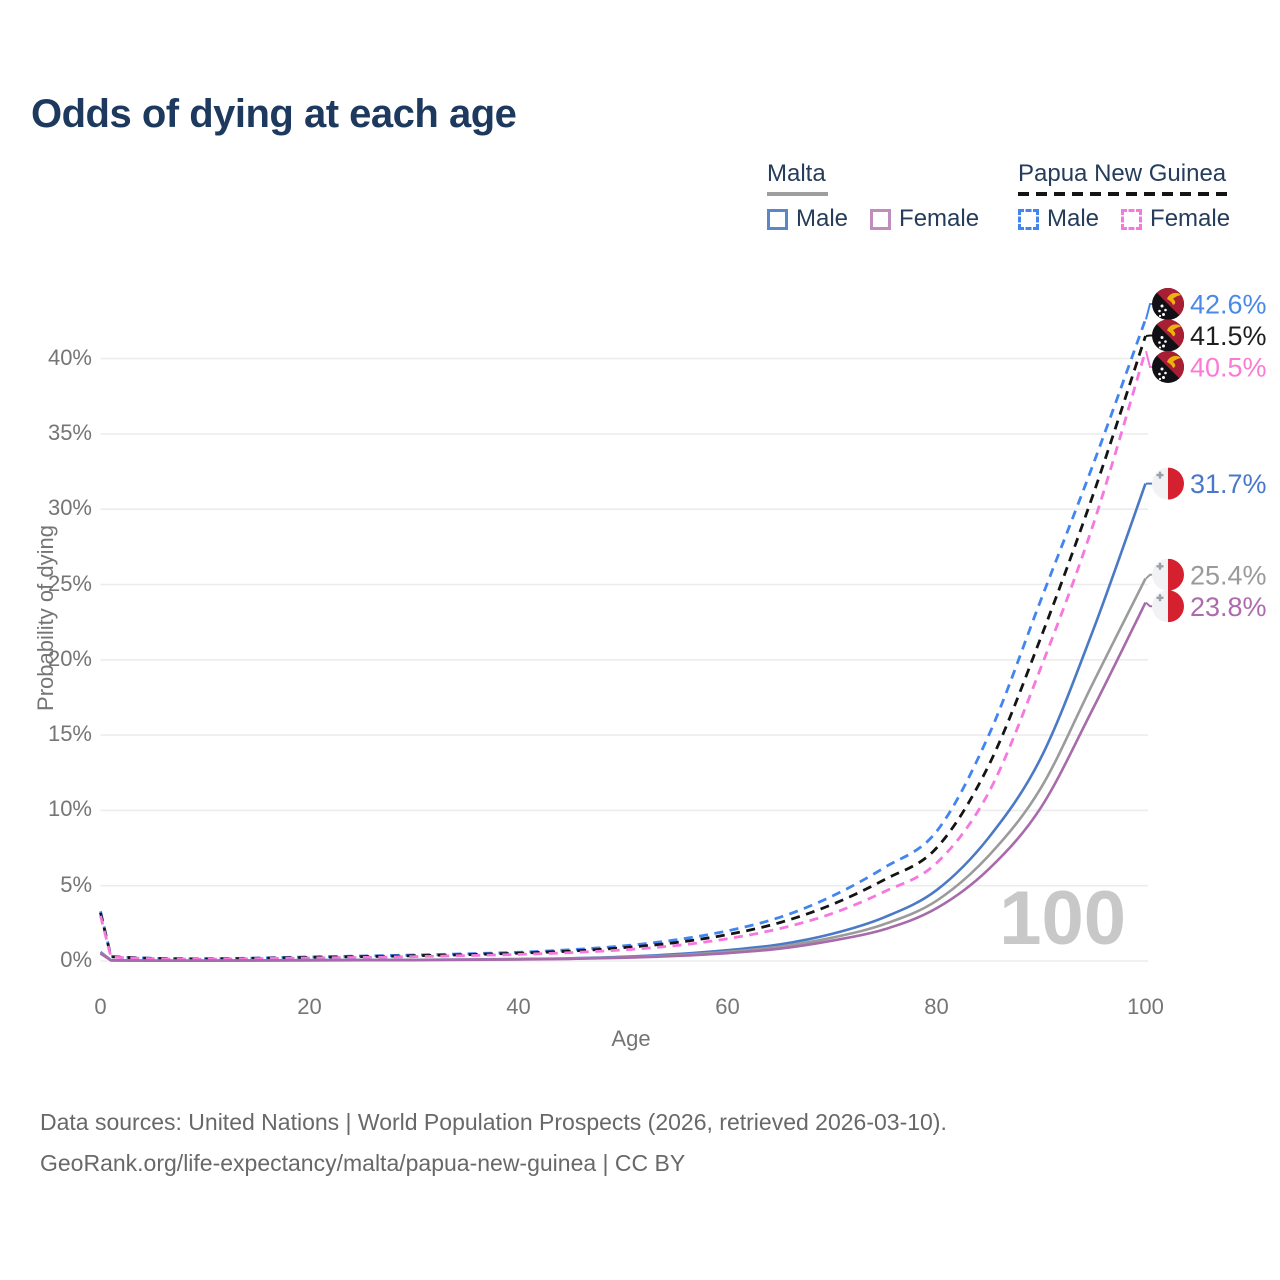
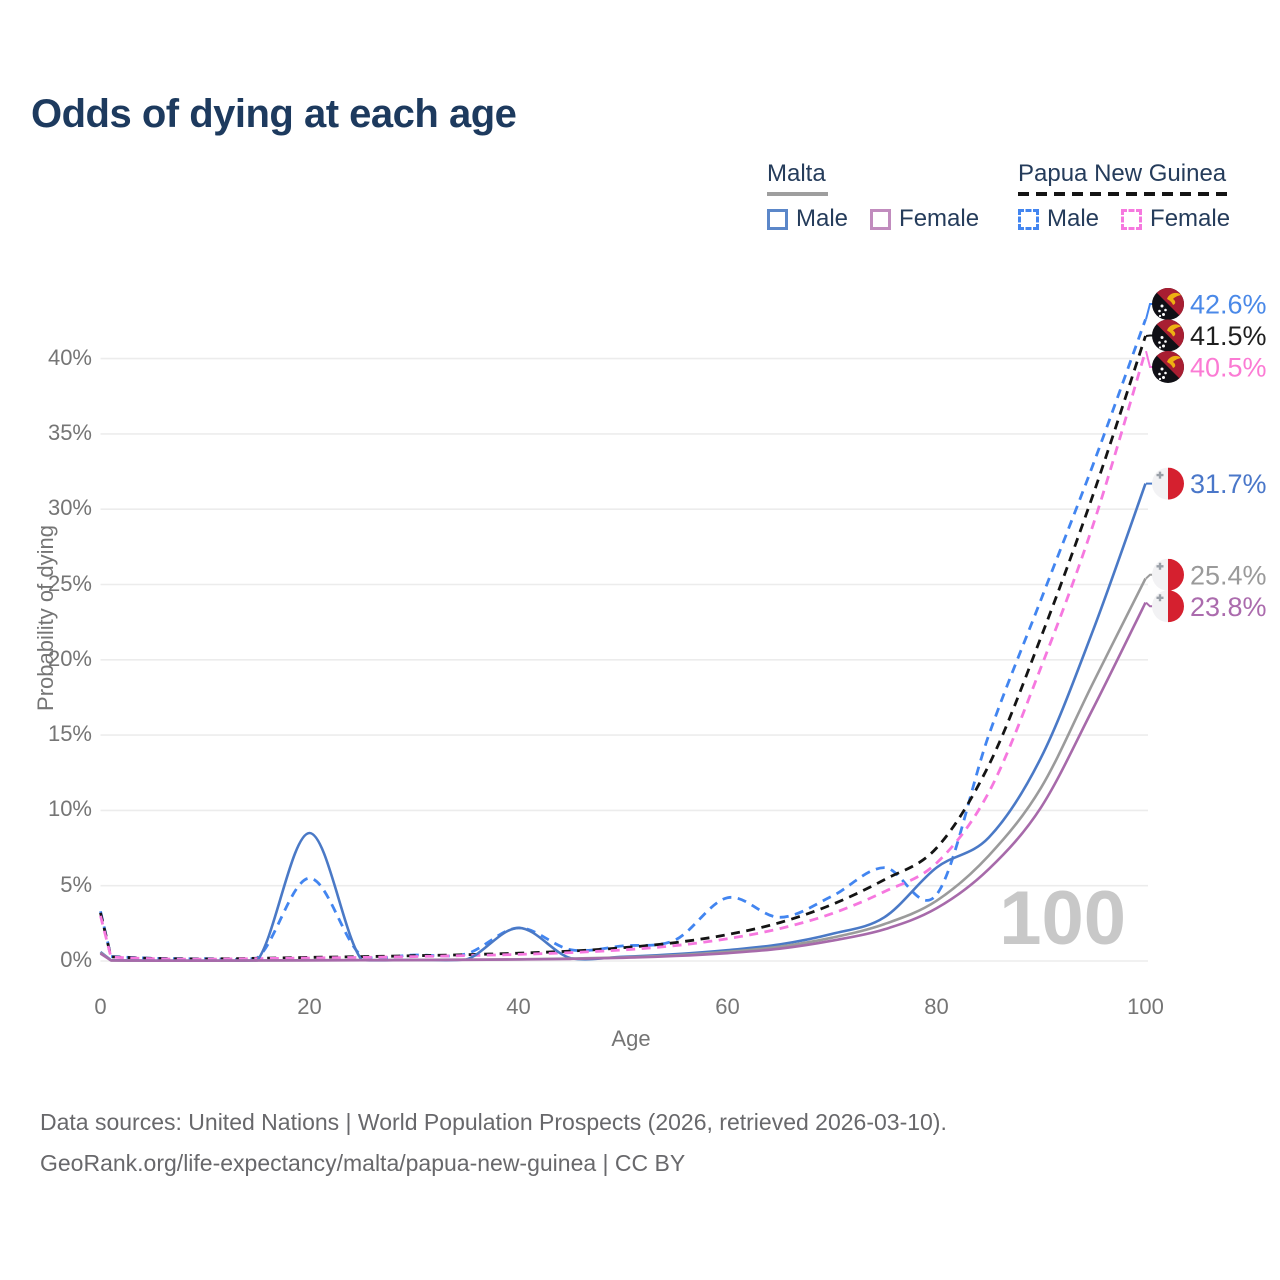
Papua New Guinea Male/20: 0.3% -> 5.5%
Malta Male/20: 0.1% -> 8.5%
Papua New Guinea Male/40: 0.6% -> 2.2%
Malta Male/40: 0.1% -> 2.2%
Papua New Guinea Male/60: 2.0% -> 4.2%
Papua New Guinea Male/80: 8.6% -> 4.4%
Malta Male/80: 4.7% -> 6.2%
